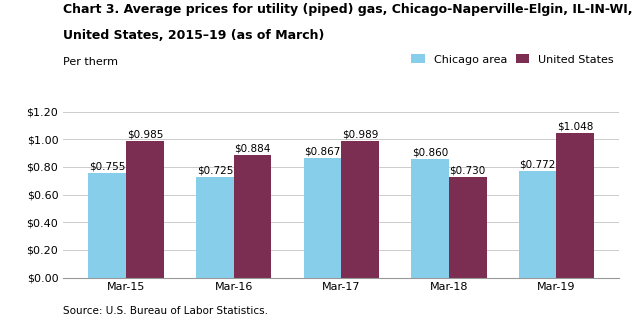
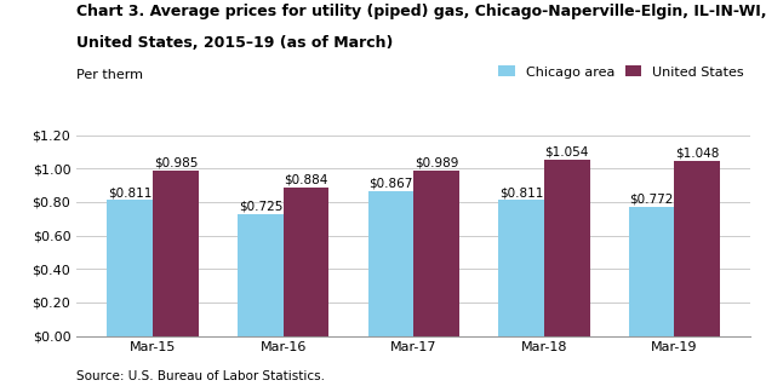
Chicago area/Mar-15: $0.755 -> $0.811
Chicago area/Mar-18: $0.860 -> $0.811
United States/Mar-18: $0.730 -> $1.054
